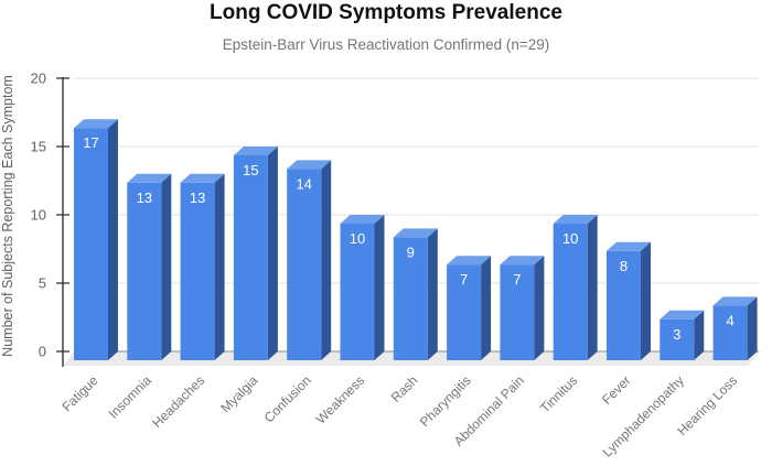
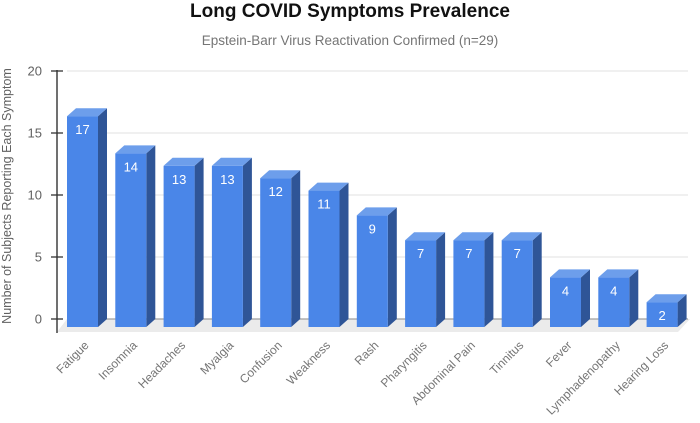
Insomnia: 13 -> 14
Myalgia: 15 -> 13
Confusion: 14 -> 12
Weakness: 10 -> 11
Tinnitus: 10 -> 7
Fever: 8 -> 4
Lymphadenopathy: 3 -> 4
Hearing Loss: 4 -> 2
